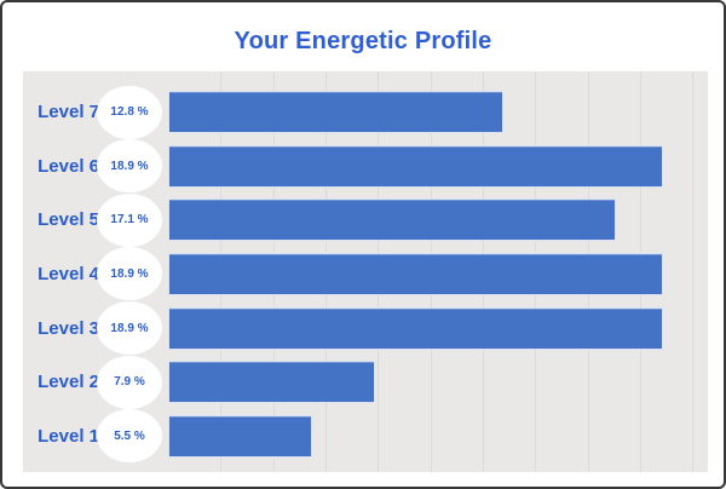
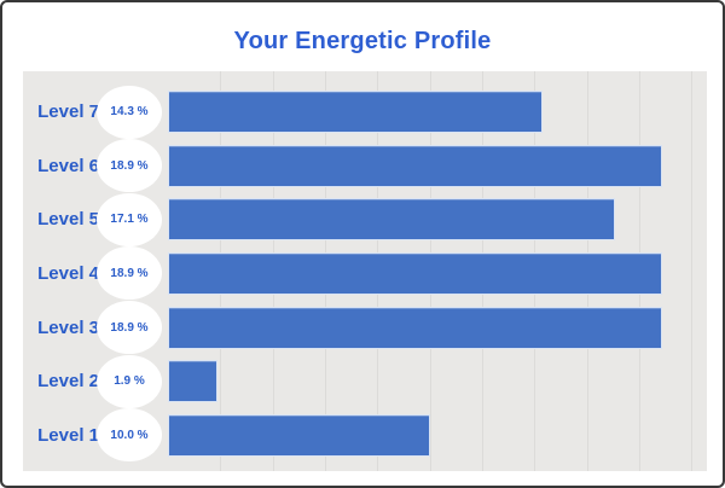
Level 7: 12.8 -> 14.3
Level 2: 7.9 -> 1.9
Level 1: 5.5 -> 10.0
